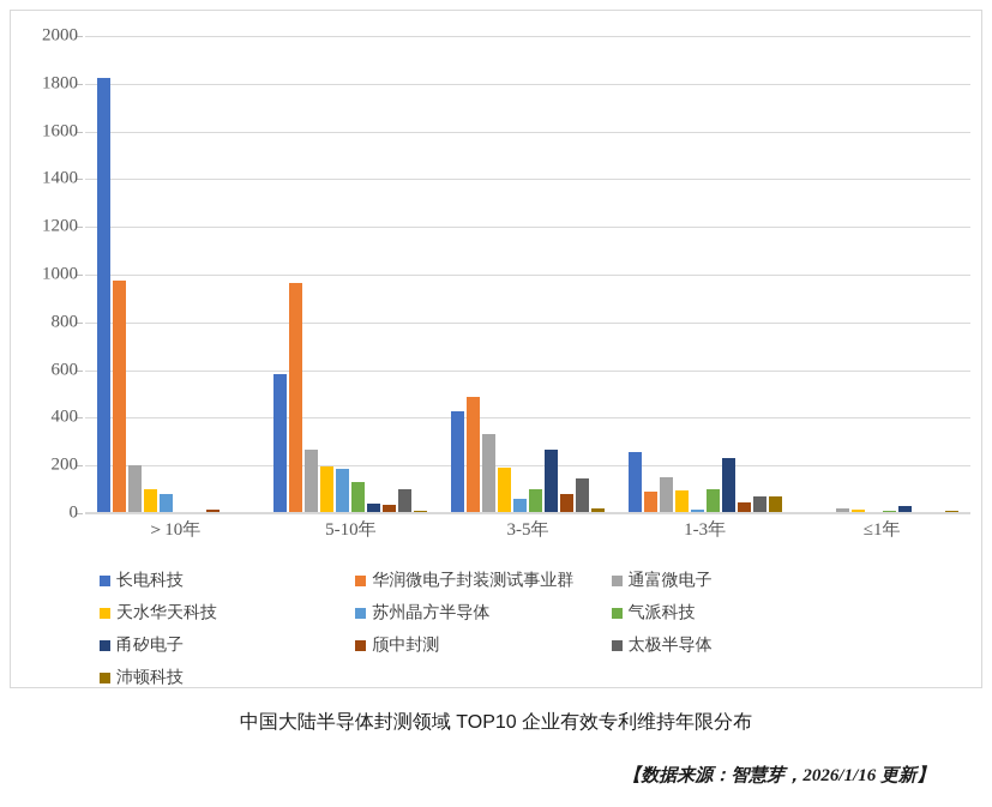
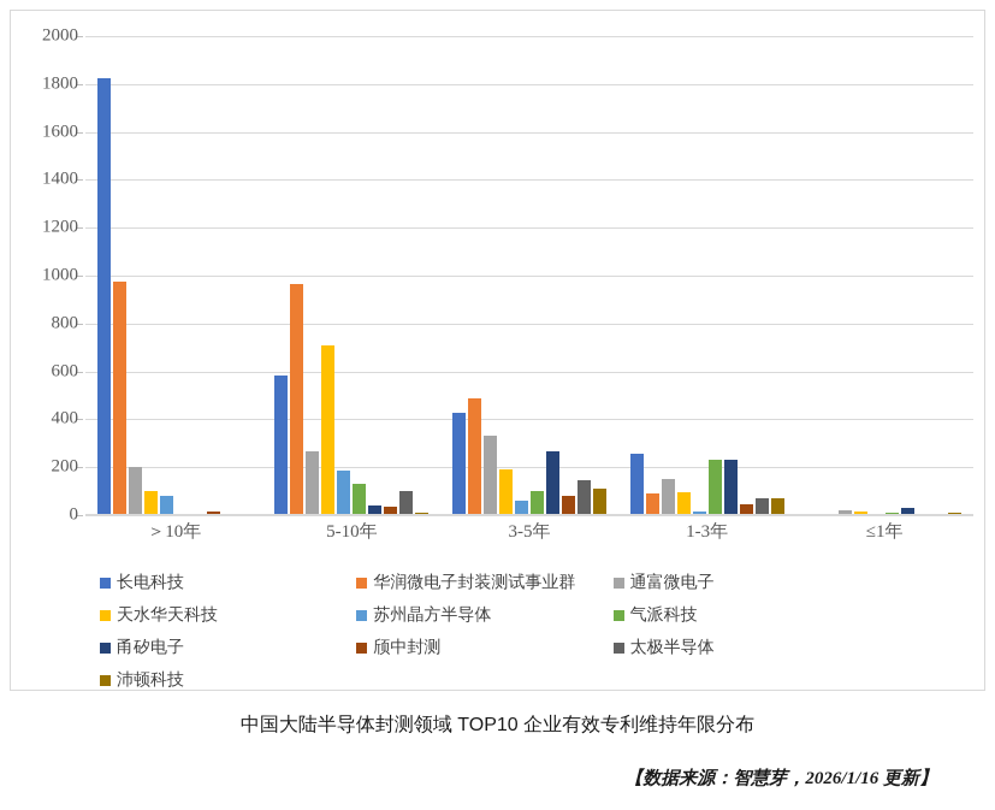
天水华天科技/5-10年: 200 -> 710
沛顿科技/3-5年: 20 -> 110
气派科技/1-3年: 100 -> 230
